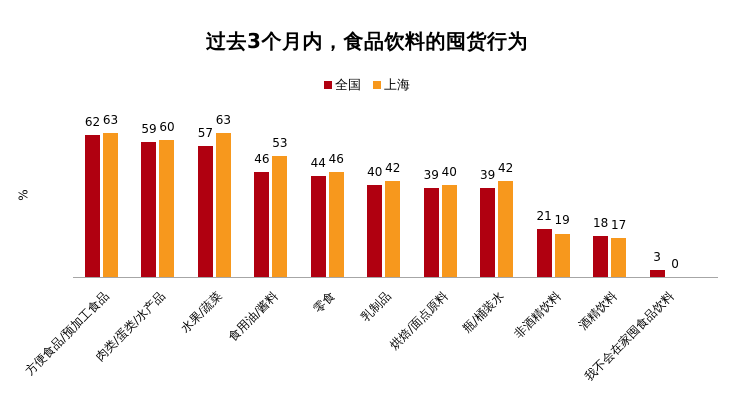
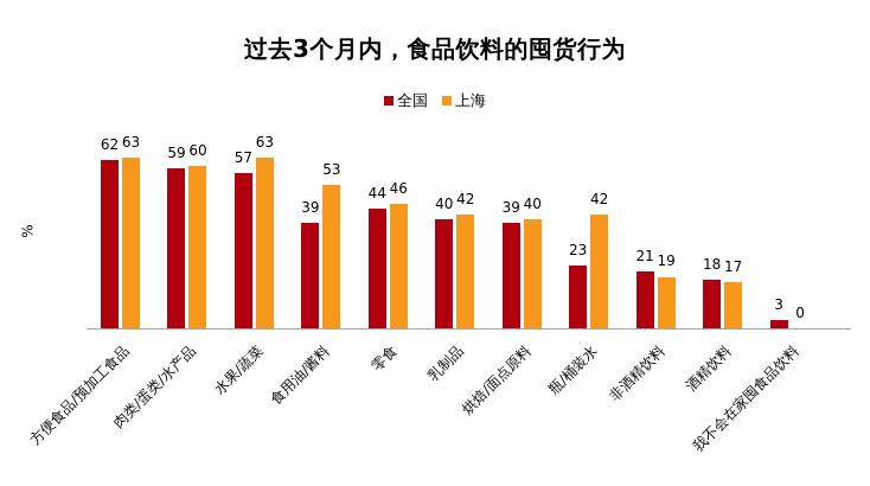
全国/食用油/酱料: 46 -> 39
全国/瓶/桶装水: 39 -> 23
